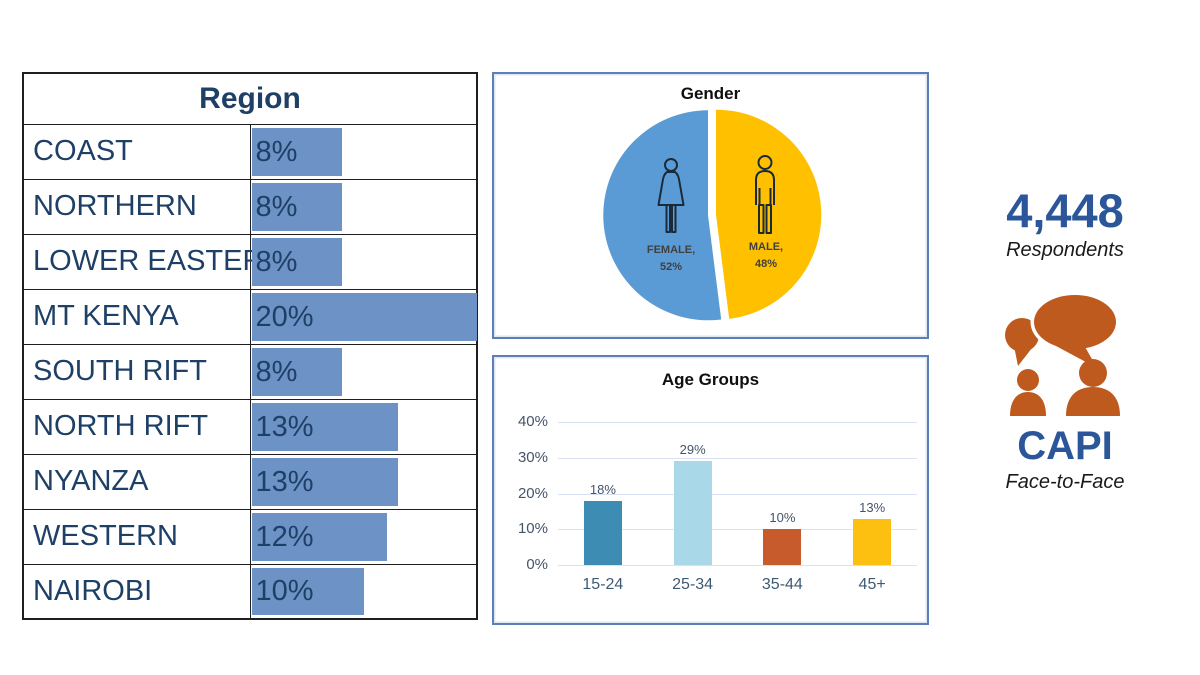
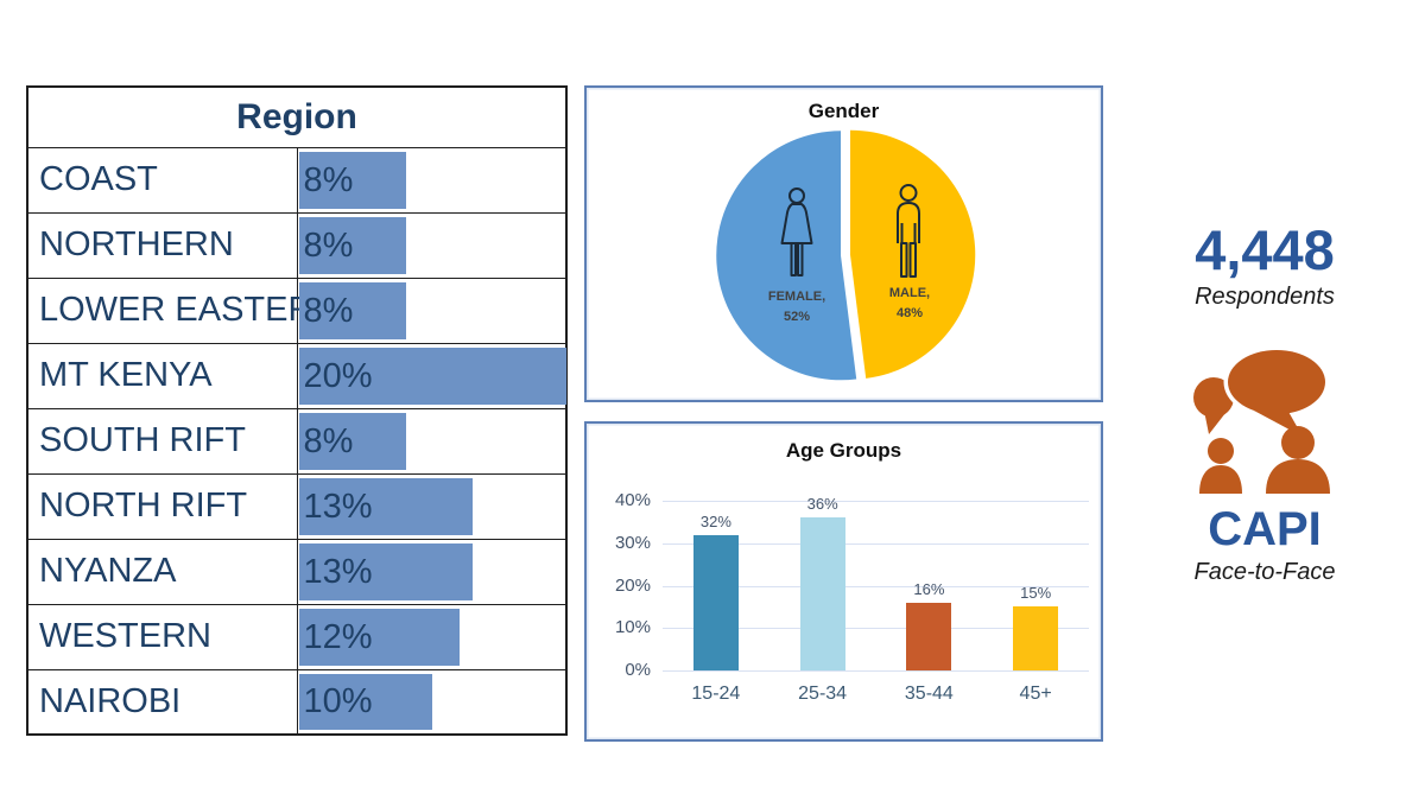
Age Groups/15-24: 18% -> 32%
Age Groups/25-34: 29% -> 36%
Age Groups/35-44: 10% -> 16%
Age Groups/45+: 13% -> 15%
